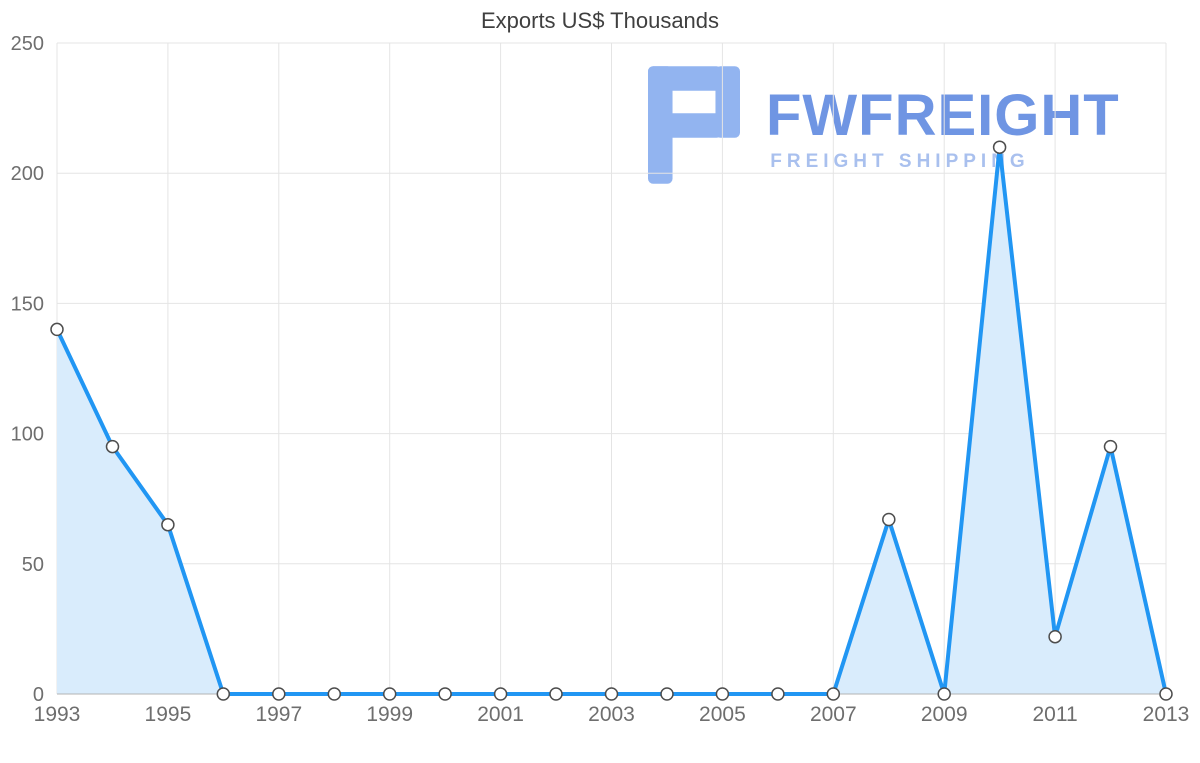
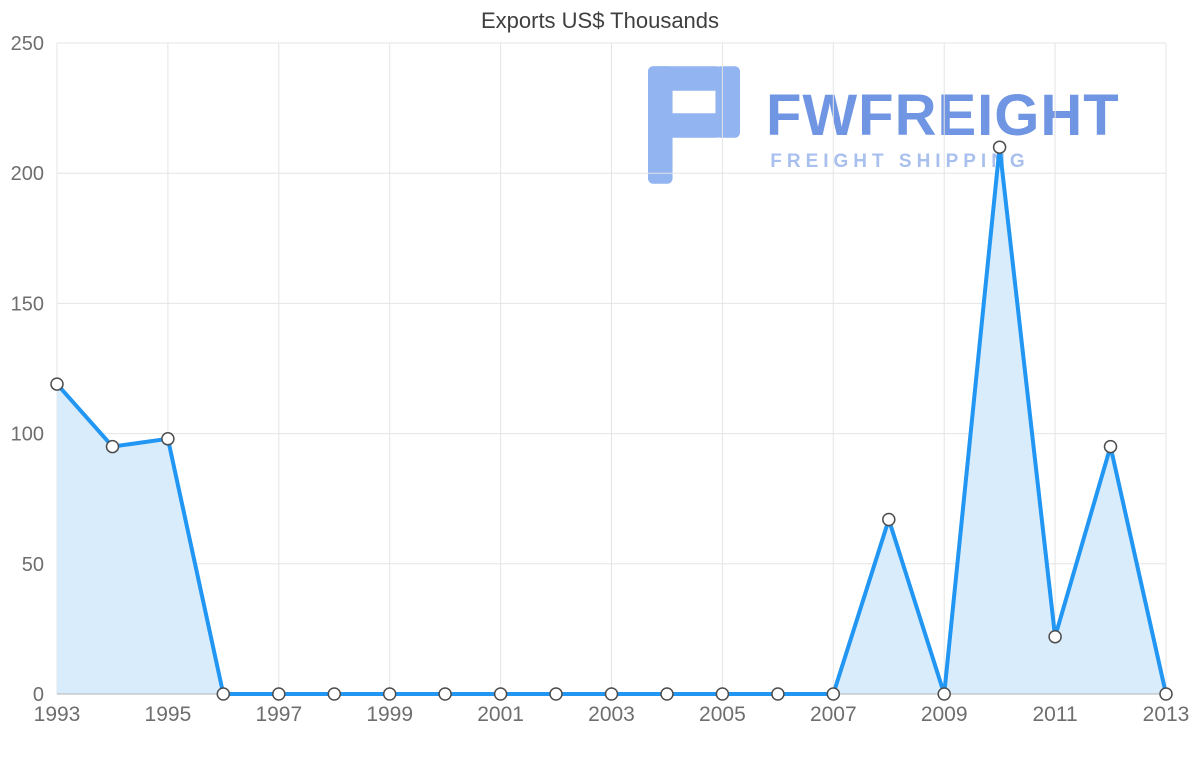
1993: 140 -> 119
1995: 65 -> 98
